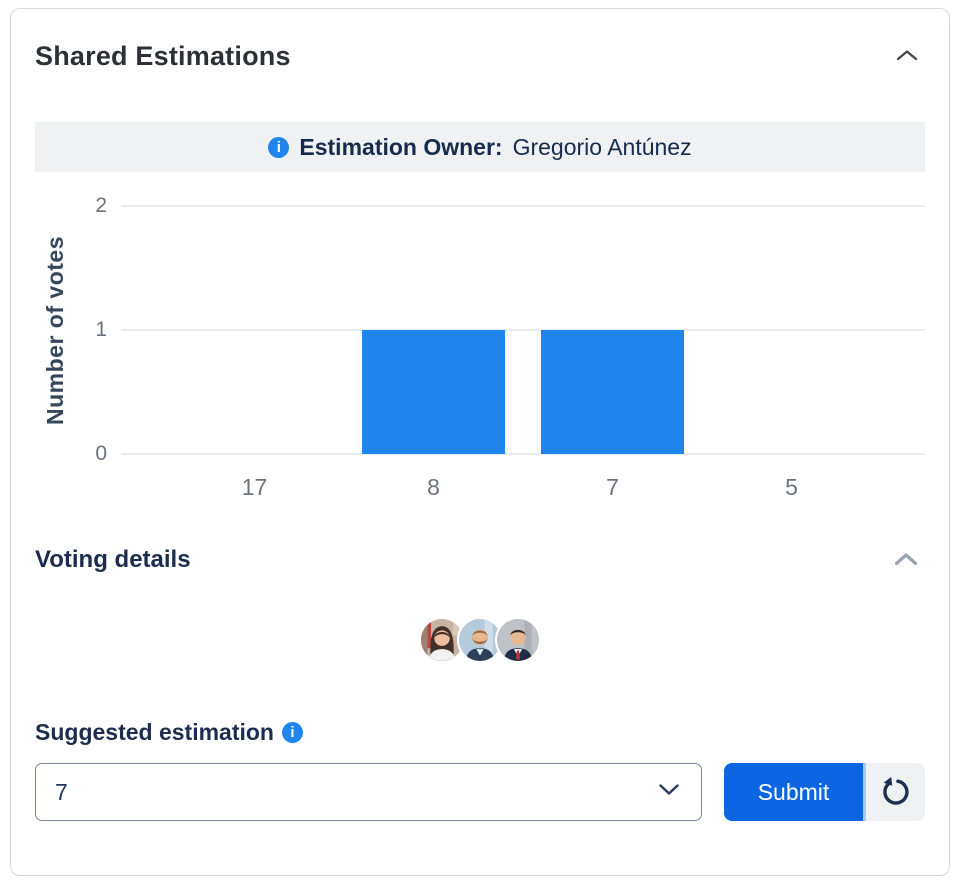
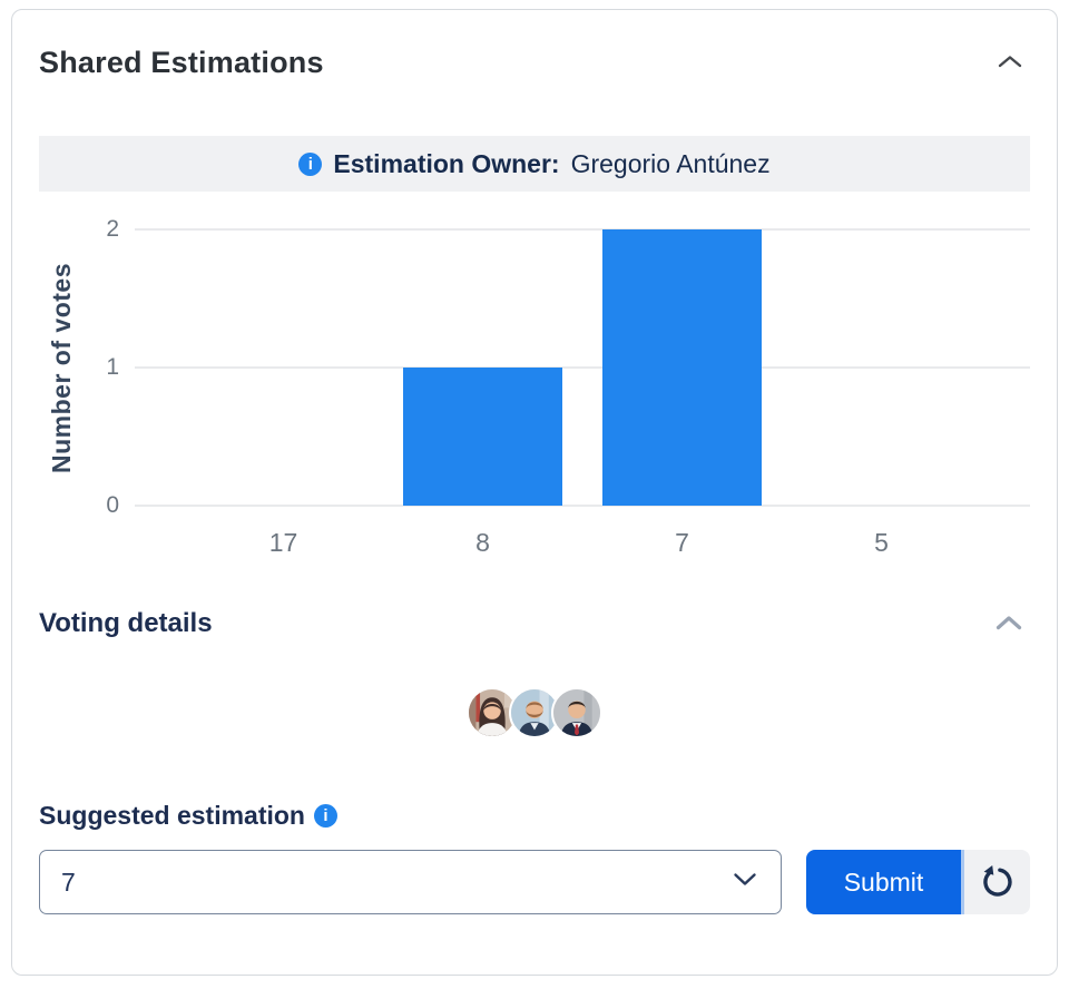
7: 1 -> 2
